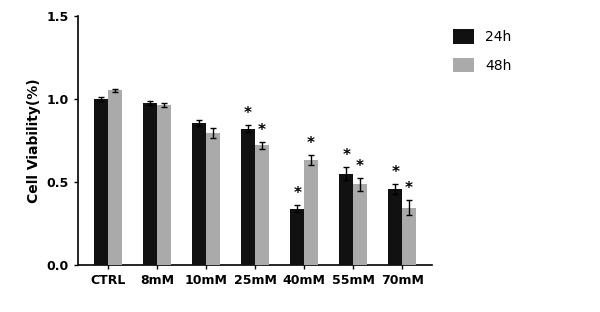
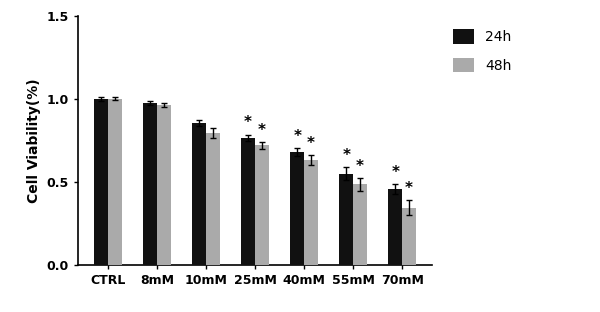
48h/CTRL: 1.05 -> 1.00
24h/25mM: 0.82 -> 0.77
24h/40mM: 0.34 -> 0.68
